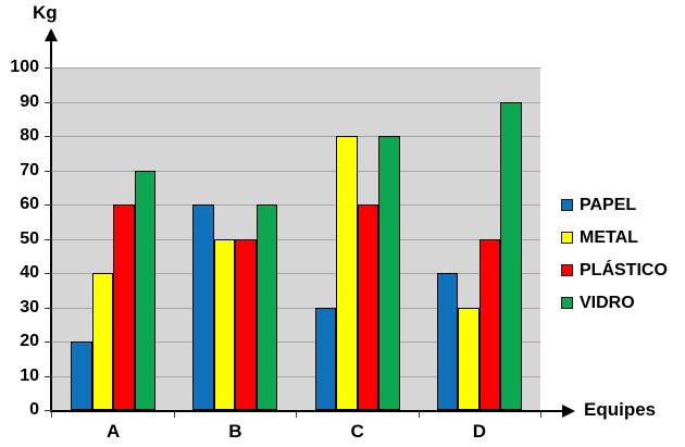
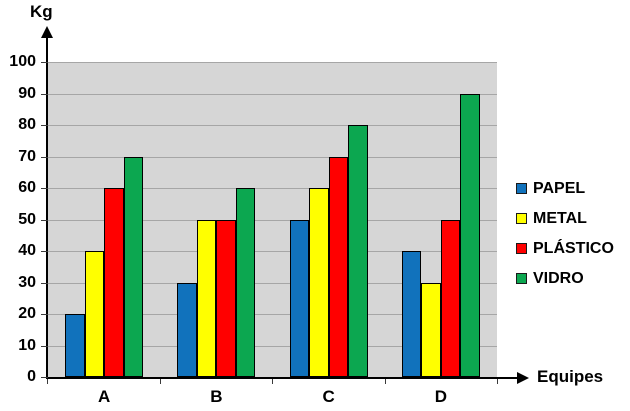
PAPEL/B: 60 -> 30
PAPEL/C: 30 -> 50
METAL/C: 80 -> 60
PLÁSTICO/C: 60 -> 70
